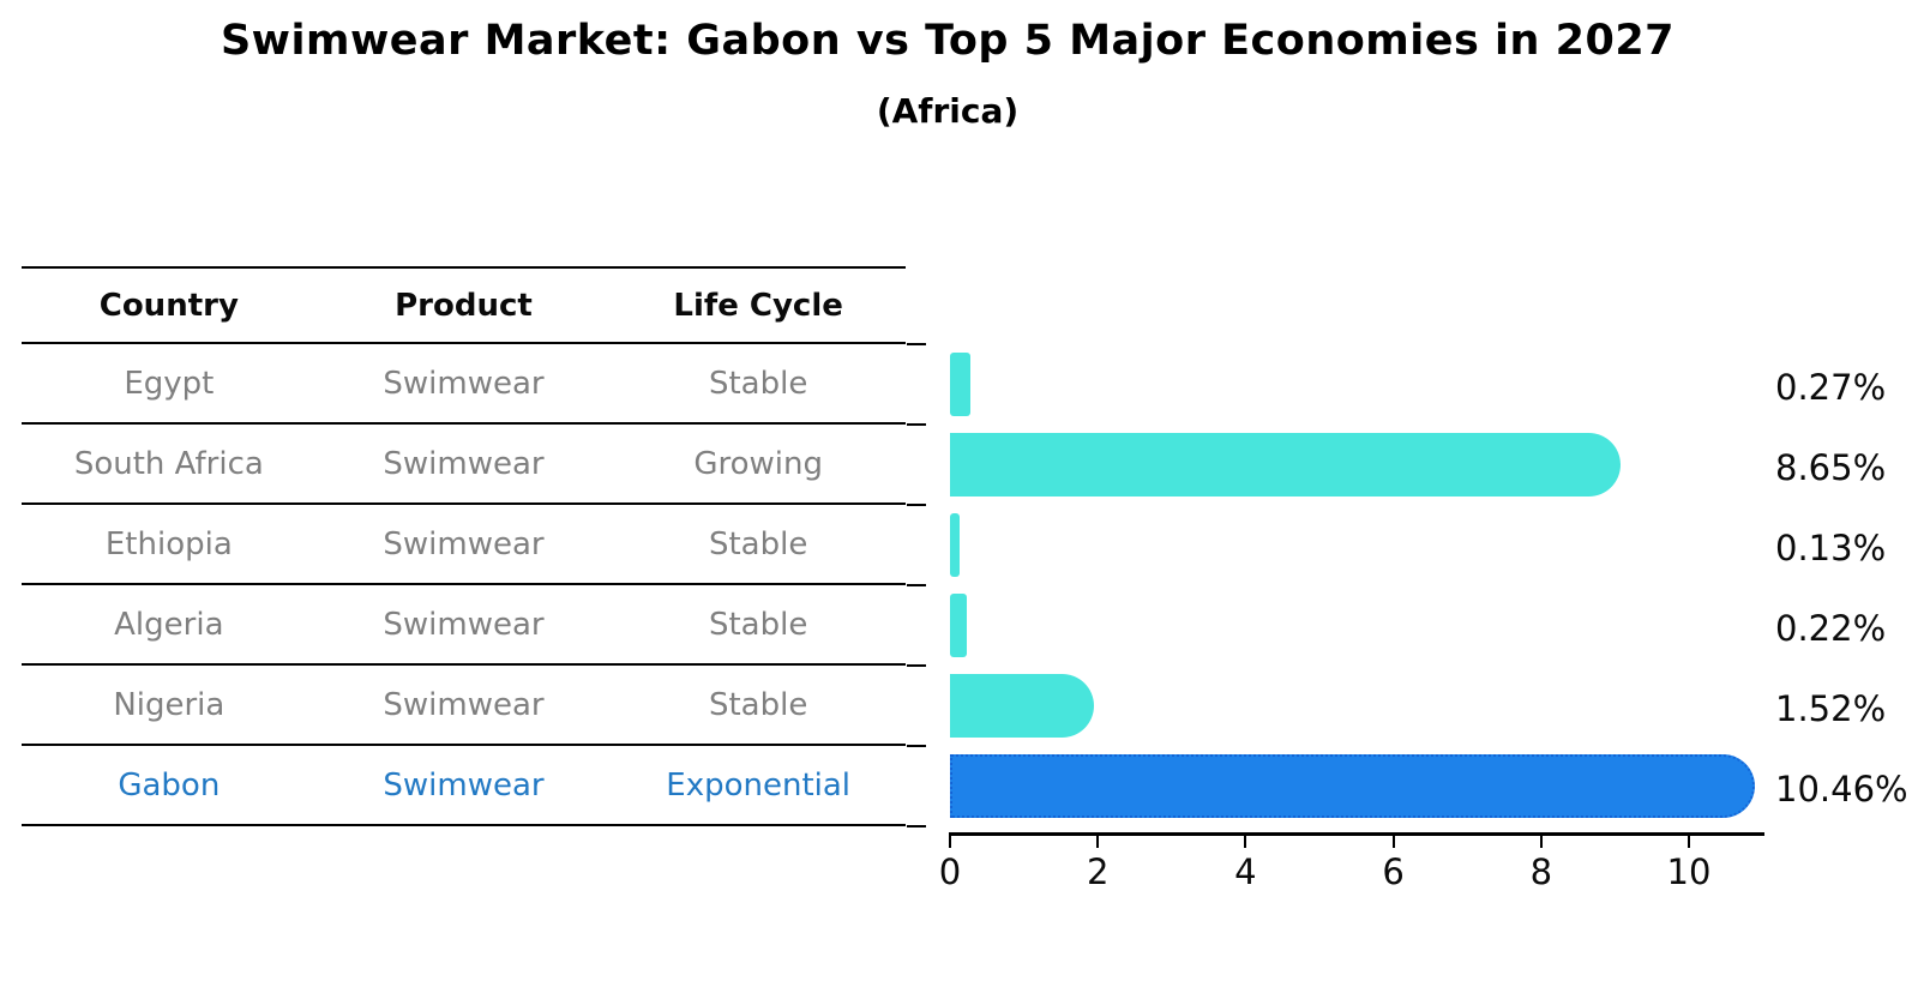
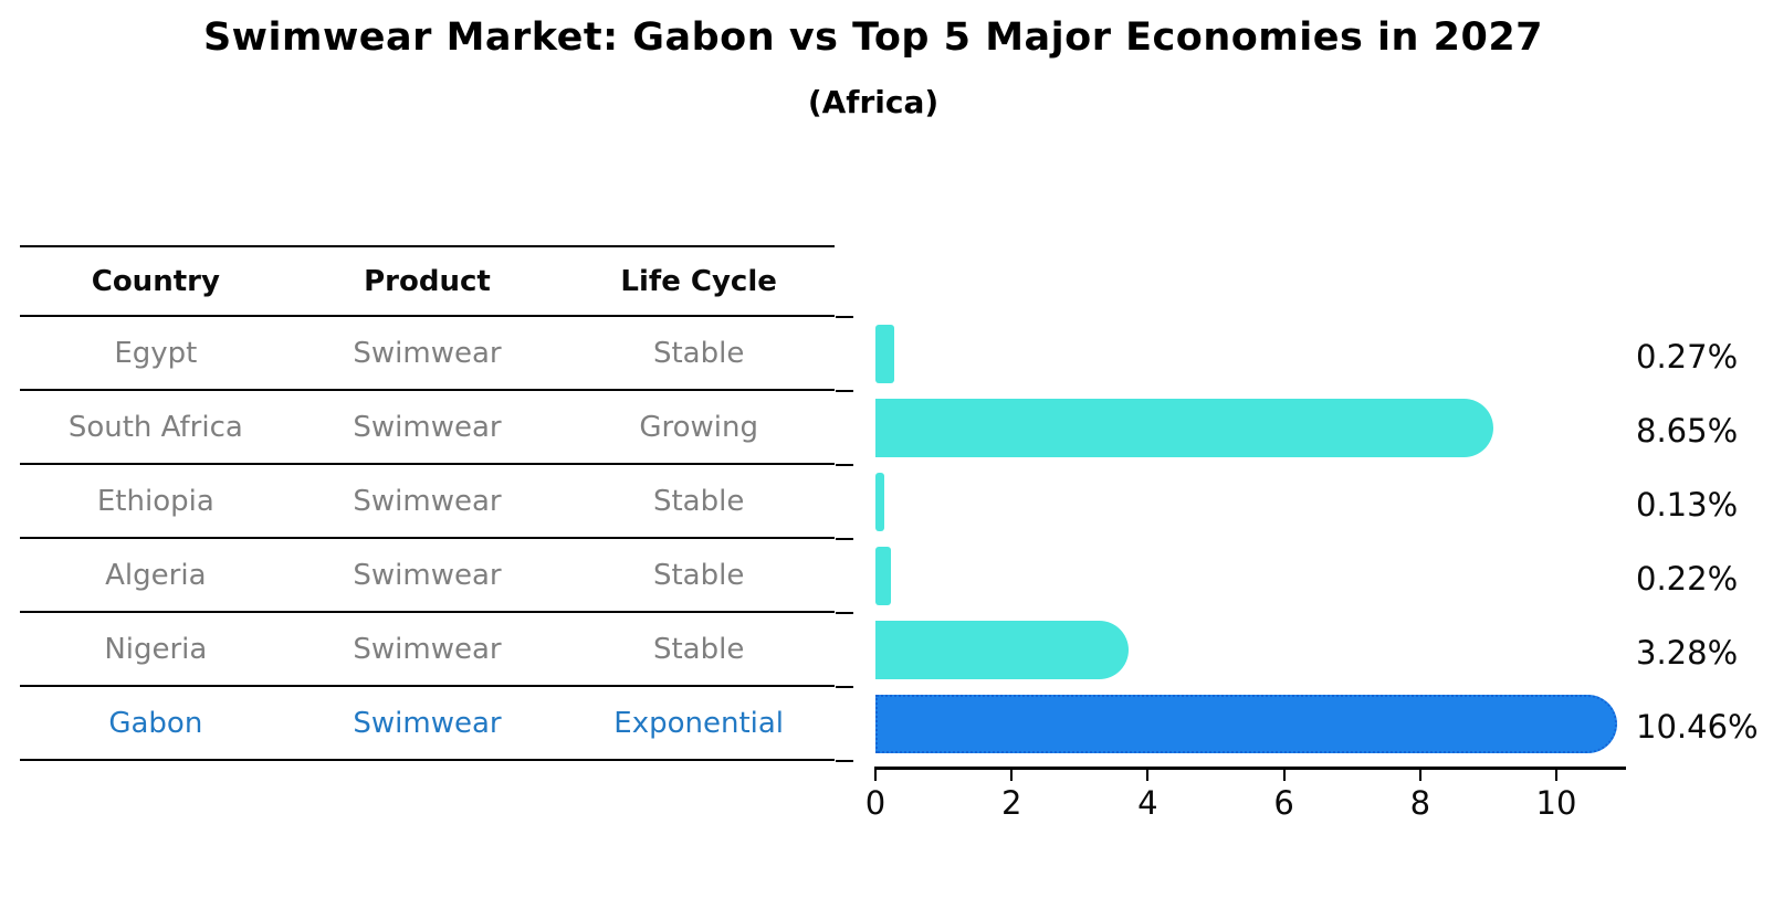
Nigeria: 1.52% -> 3.28%
